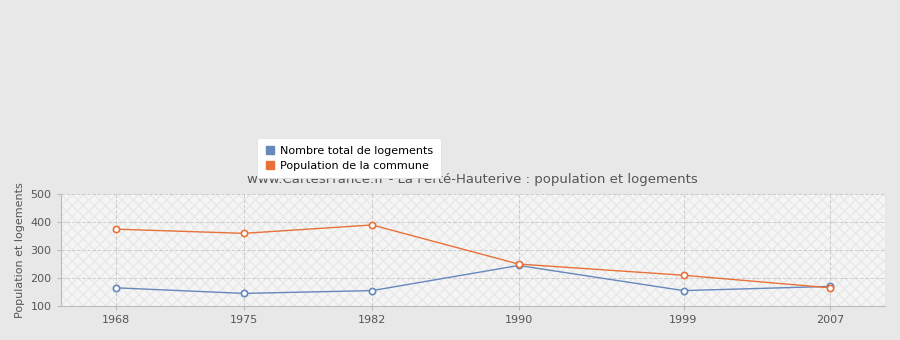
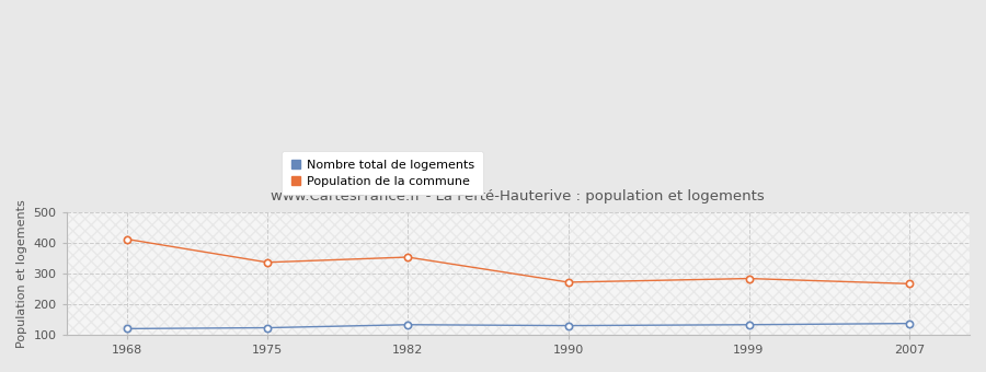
Nombre total de logements/1968: 165 -> 120
Population de la commune/1968: 375 -> 413
Nombre total de logements/1975: 145 -> 123
Population de la commune/1975: 360 -> 337
Nombre total de logements/1982: 155 -> 133
Population de la commune/1982: 390 -> 354
Nombre total de logements/1990: 245 -> 130
Population de la commune/1990: 250 -> 272
Nombre total de logements/1999: 155 -> 133
Population de la commune/1999: 210 -> 284
Nombre total de logements/2007: 170 -> 137
Population de la commune/2007: 165 -> 267
